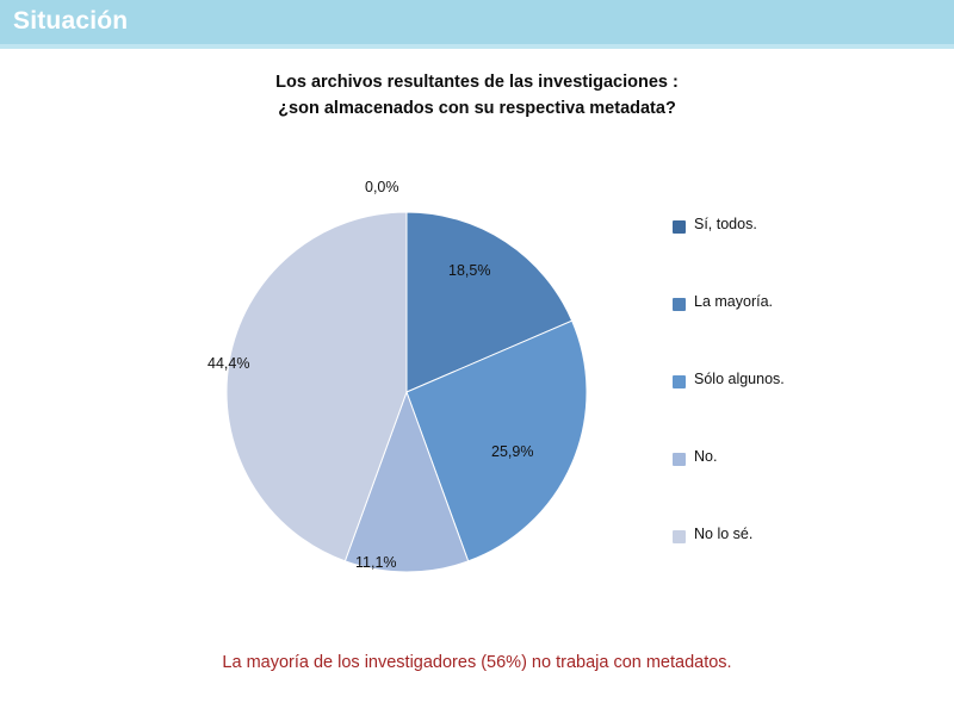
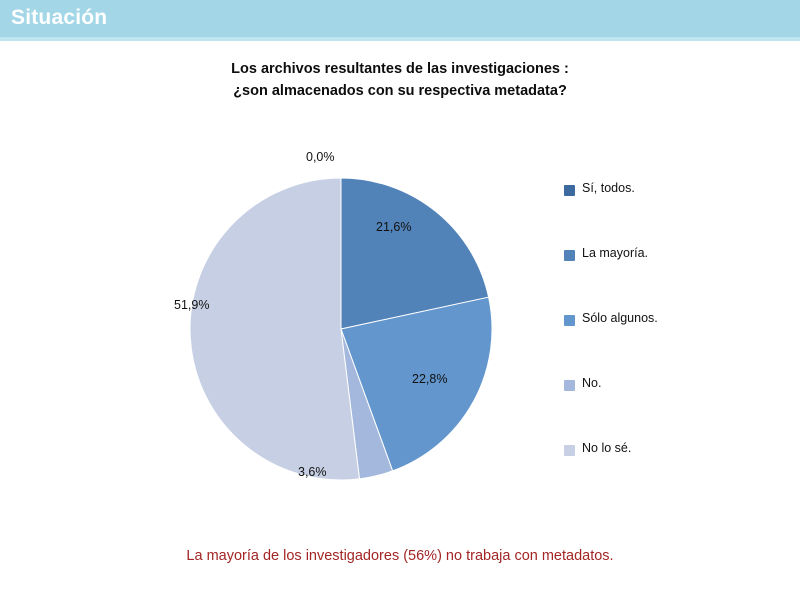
La mayoría.: 18,5% -> 21,6%
Sólo algunos.: 25,9% -> 22,8%
No.: 11,1% -> 3,6%
No lo sé.: 44,4% -> 51,9%
